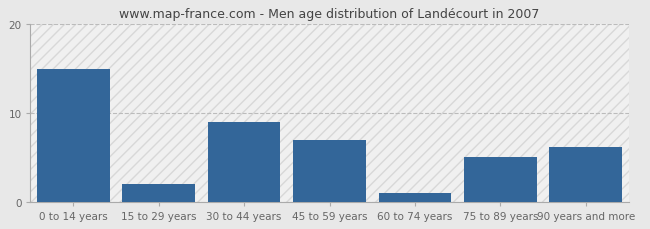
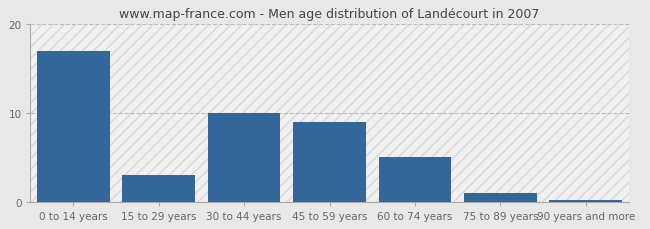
0 to 14 years: 15.0 -> 17.0
15 to 29 years: 2.0 -> 3.0
30 to 44 years: 9.0 -> 10.0
45 to 59 years: 7.0 -> 9.0
60 to 74 years: 1.0 -> 5.0
75 to 89 years: 5.0 -> 1.0
90 years and more: 6.2 -> 0.2
